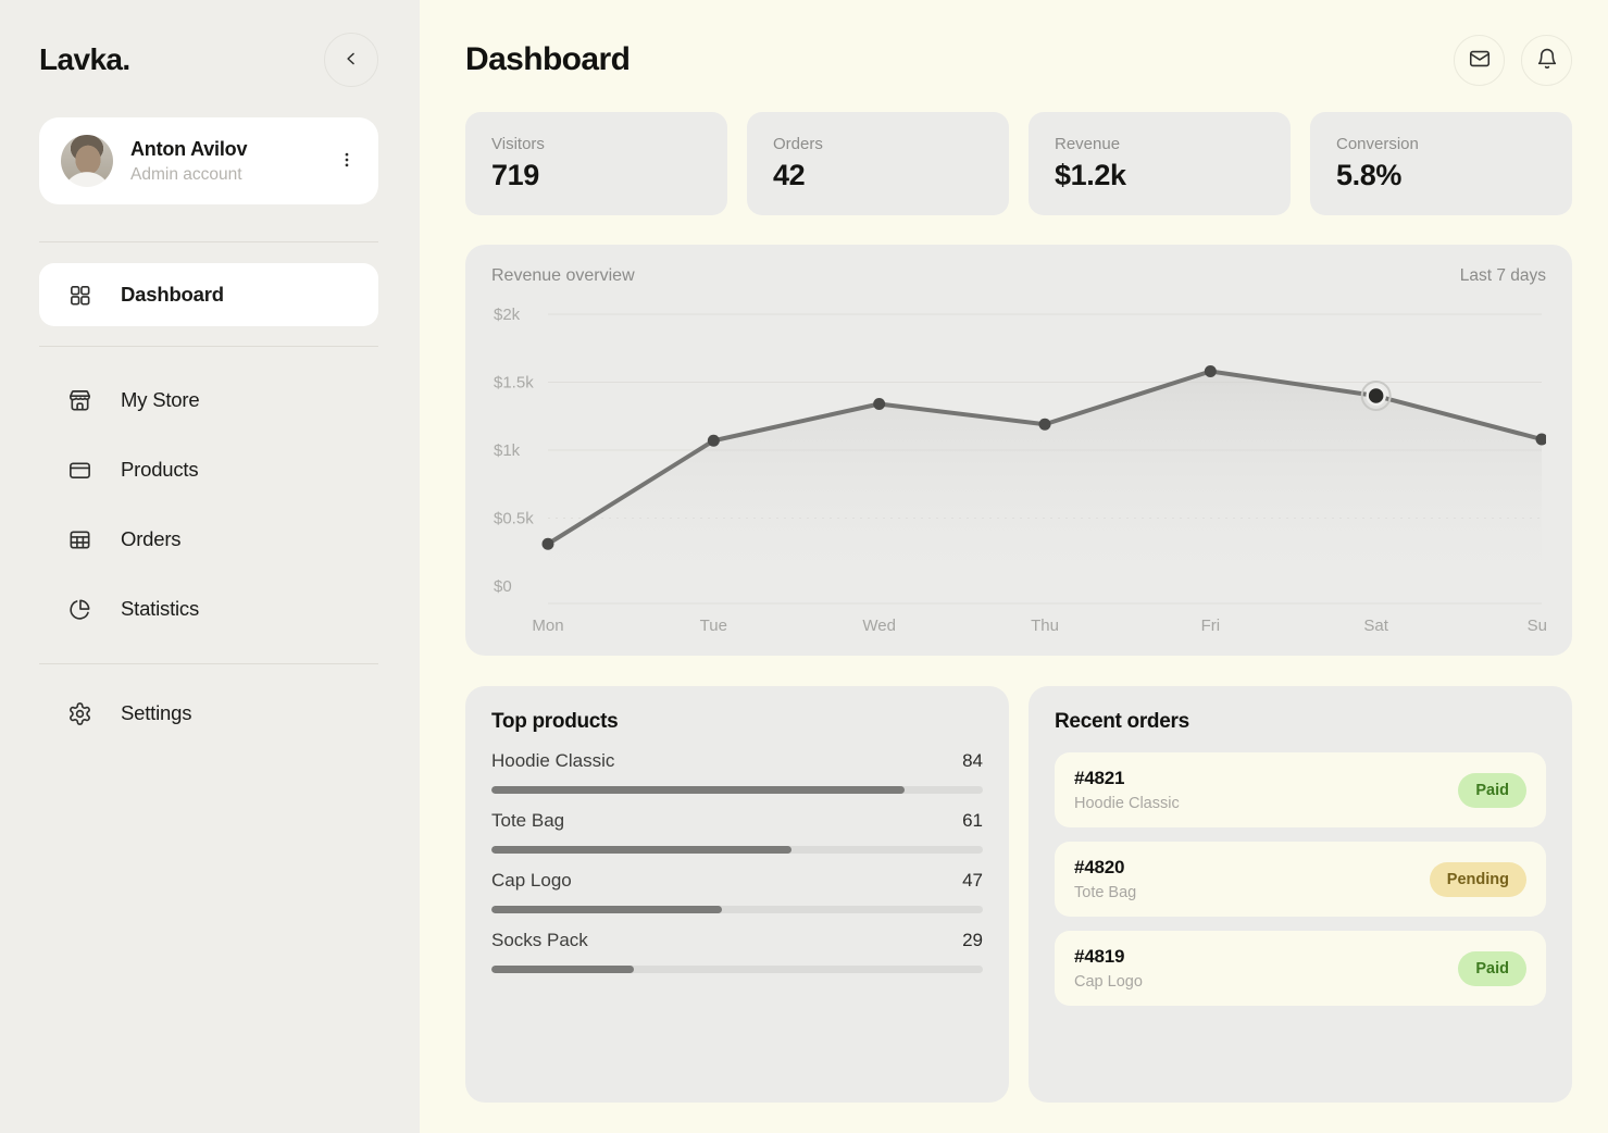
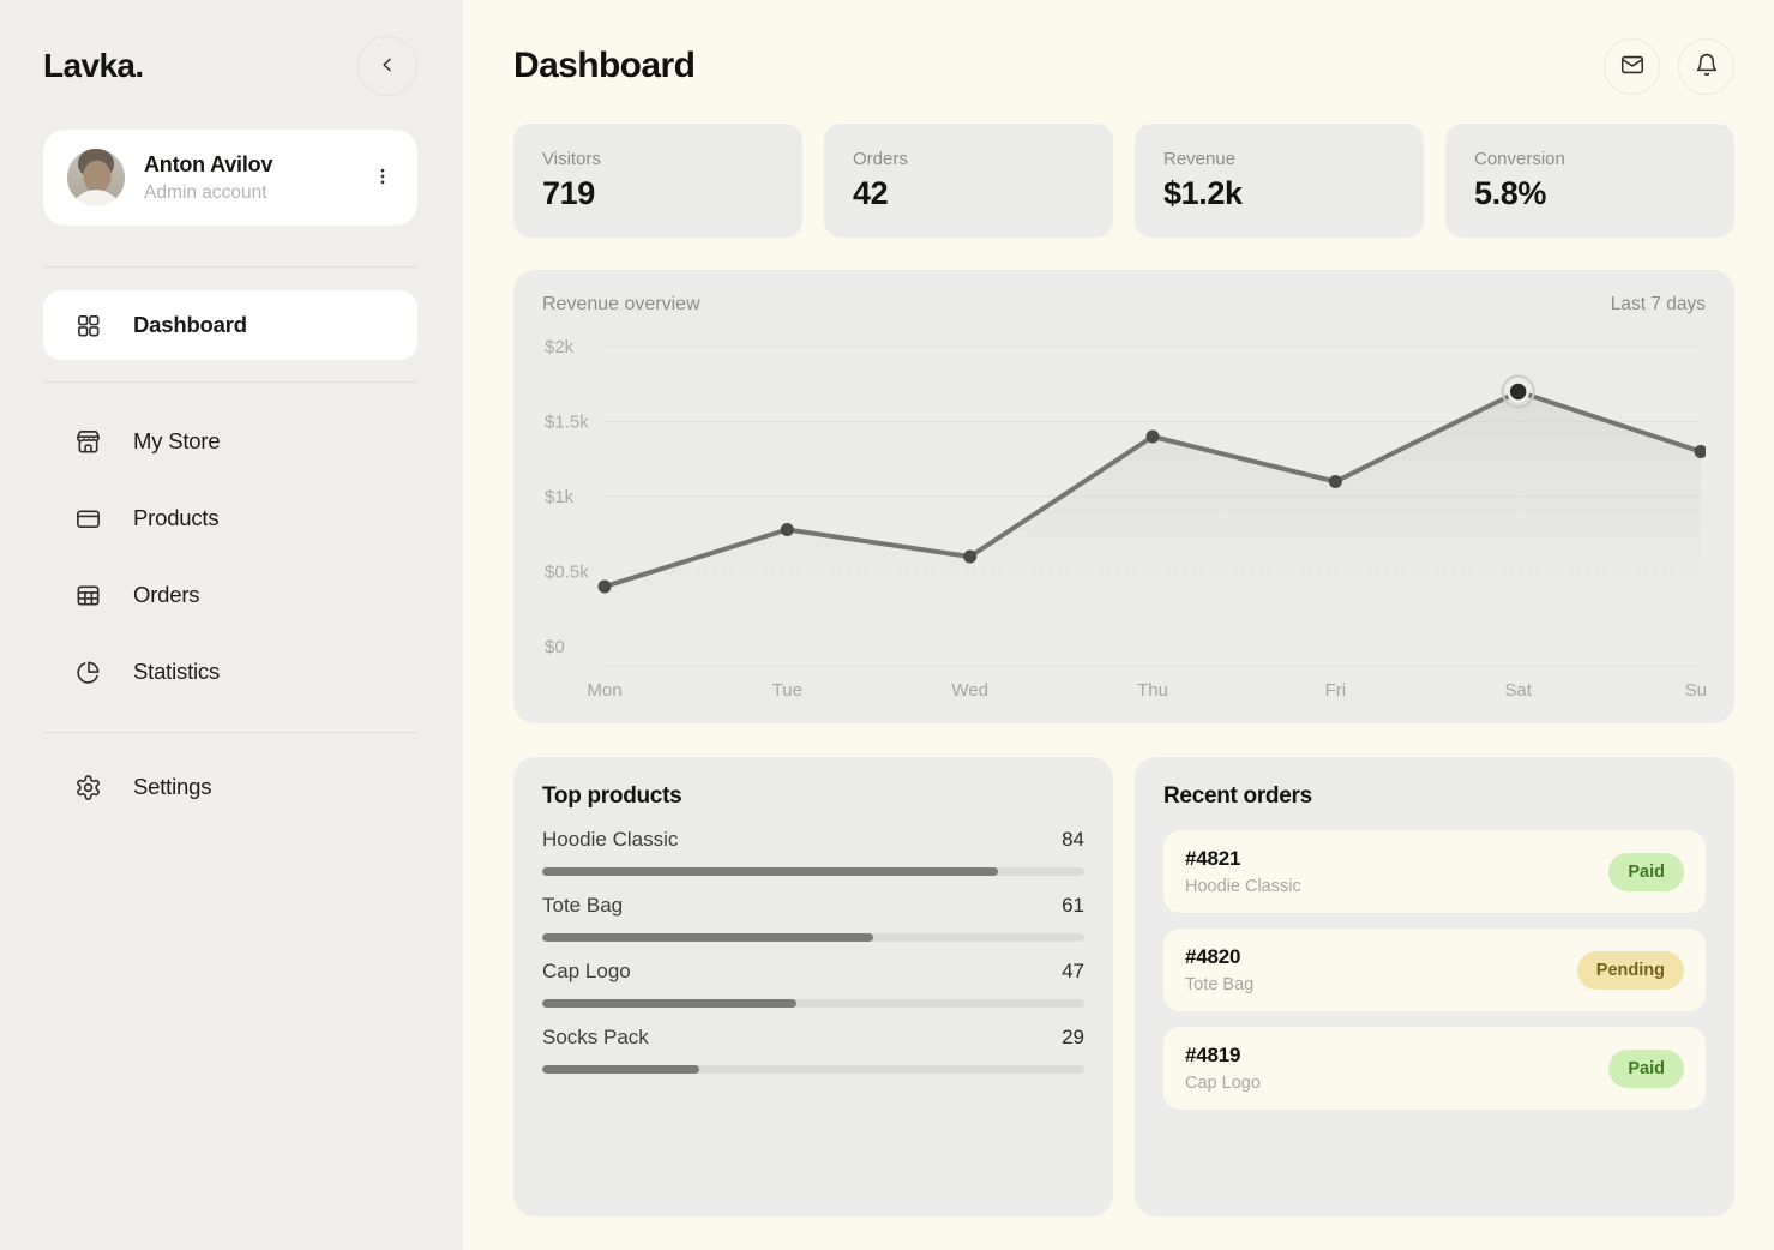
Mon: $0.31k -> $0.40k
Tue: $1.07k -> $0.78k
Wed: $1.34k -> $0.60k
Thu: $1.19k -> $1.40k
Fri: $1.58k -> $1.10k
Sat: $1.40k -> $1.70k
Sun: $1.08k -> $1.30k
